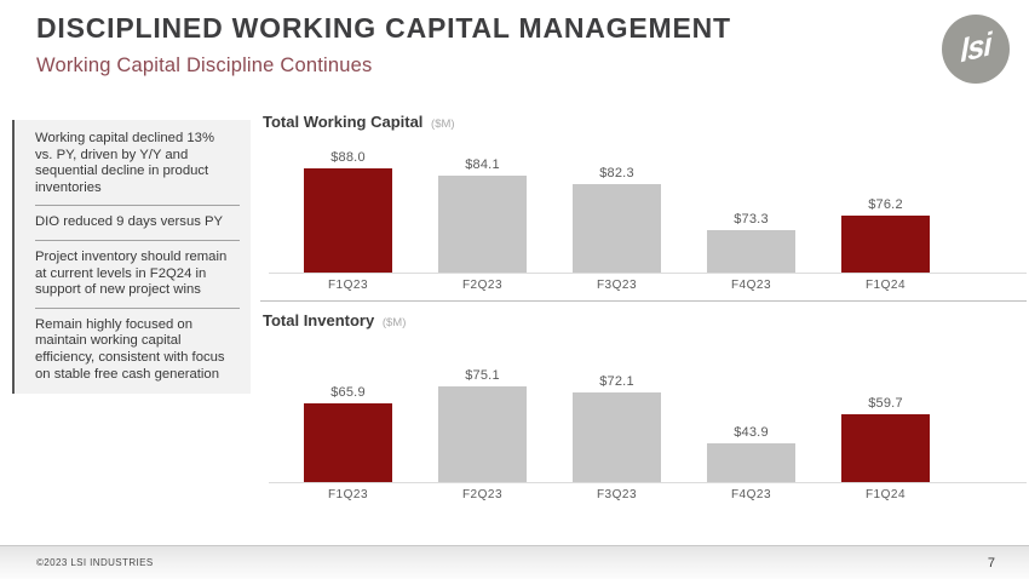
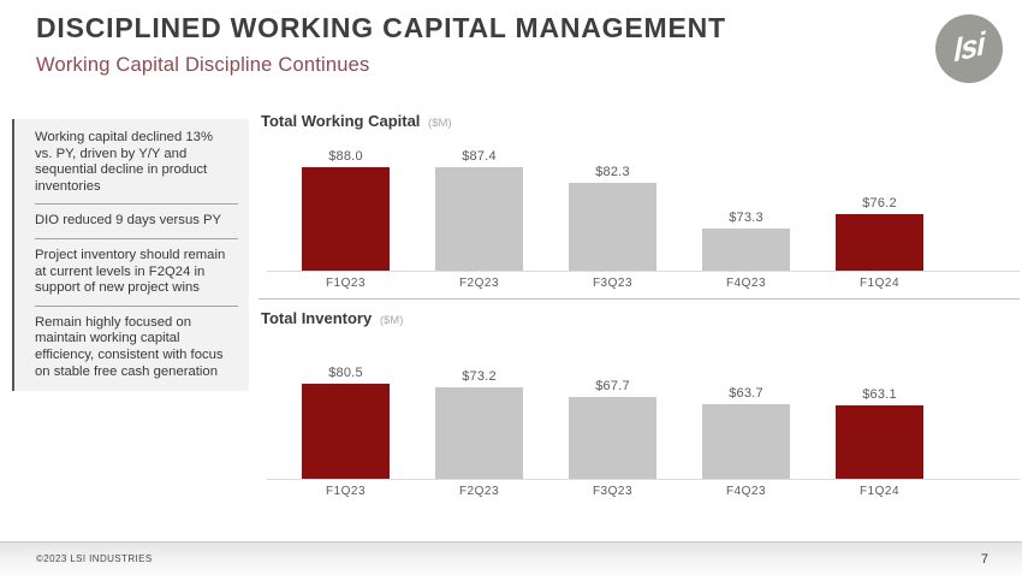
Total Working Capital/F2Q23: $84.1 -> $87.4
Total Inventory/F1Q23: $65.9 -> $80.5
Total Inventory/F2Q23: $75.1 -> $73.2
Total Inventory/F3Q23: $72.1 -> $67.7
Total Inventory/F4Q23: $43.9 -> $63.7
Total Inventory/F1Q24: $59.7 -> $63.1
